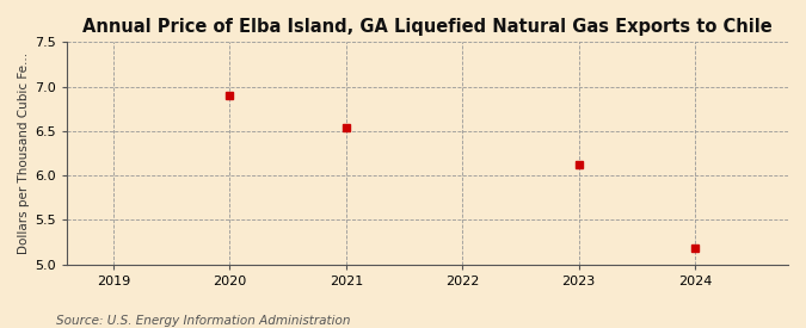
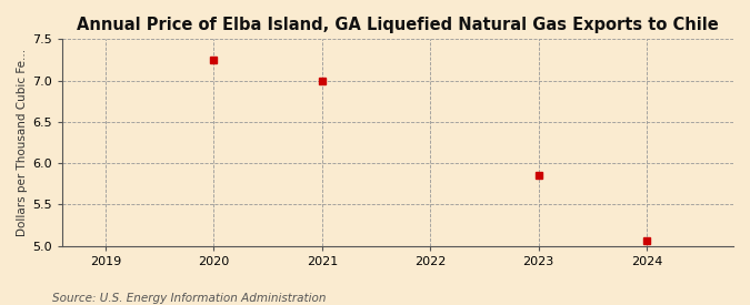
2020: 6.90 -> 7.25
2021: 6.54 -> 6.99
2023: 6.12 -> 5.85
2024: 5.18 -> 5.06
